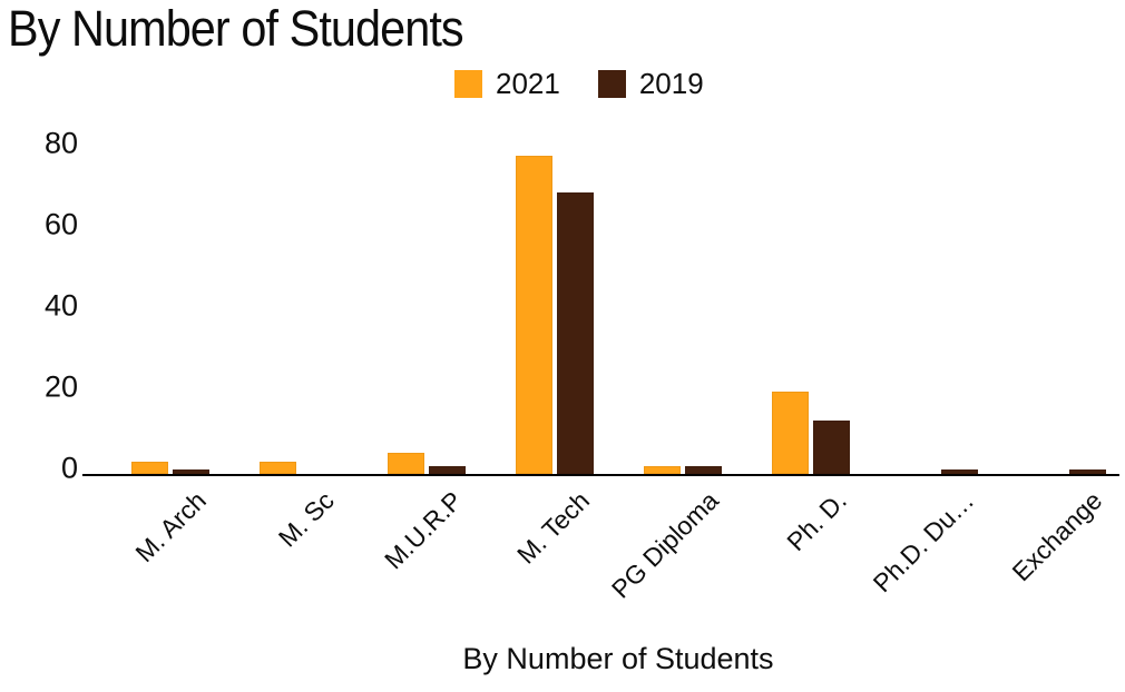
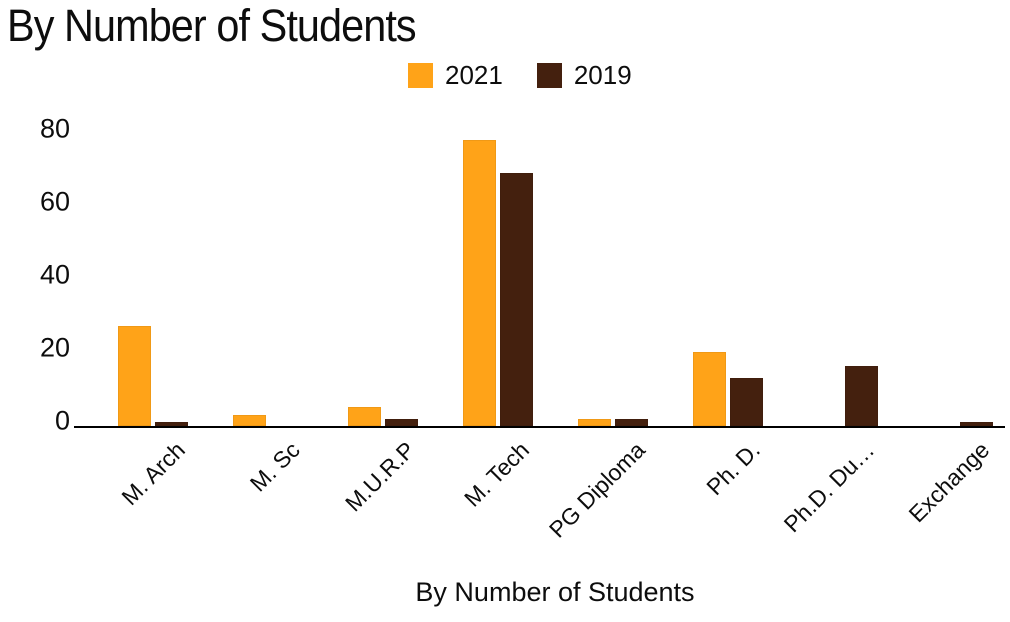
2021/M. Arch: 3 -> 27
2019/Ph.D. Du…: 1 -> 16
